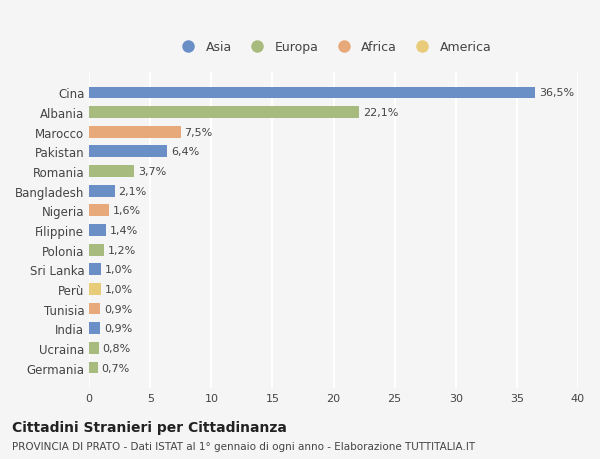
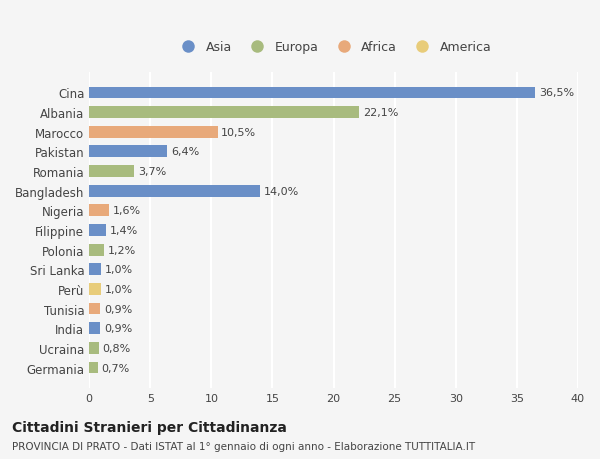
Marocco: 7,5% -> 10,5%
Bangladesh: 2,1% -> 14,0%
